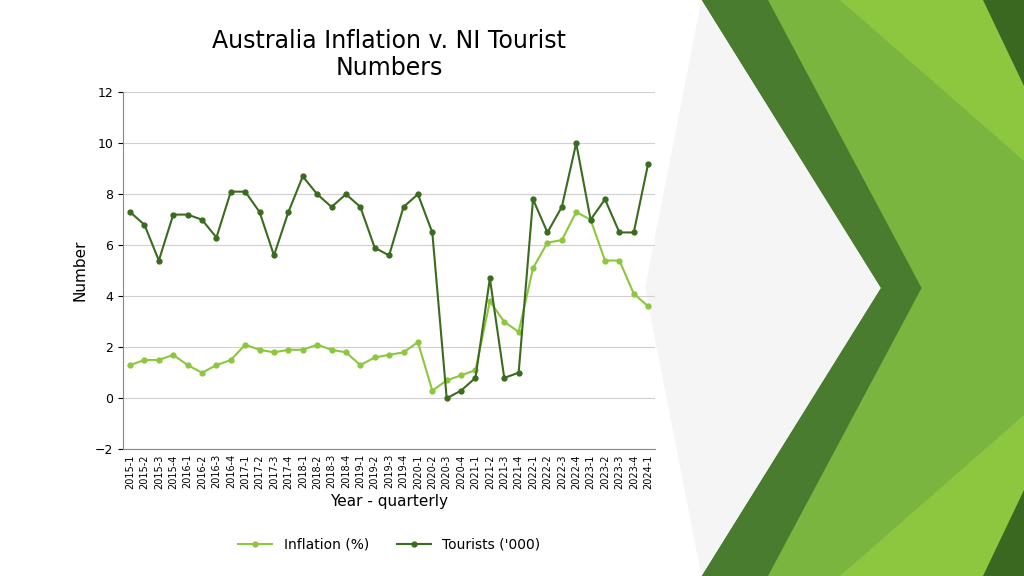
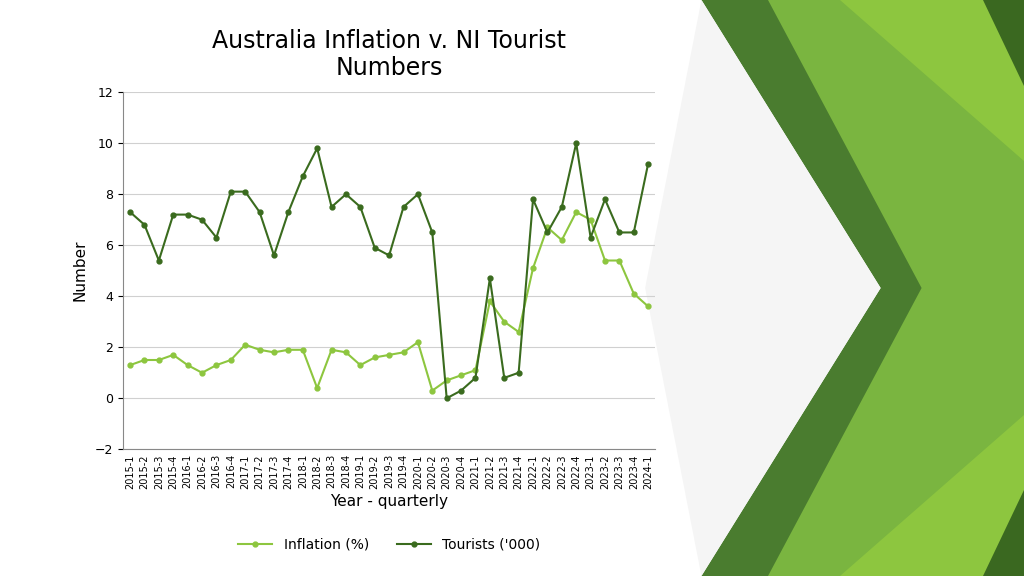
Inflation (%)/2018-2: 2.1 -> 0.4
Tourists ('000)/2018-2: 8.0 -> 9.8
Inflation (%)/2022-2: 6.1 -> 6.7
Tourists ('000)/2023-1: 7.0 -> 6.3
